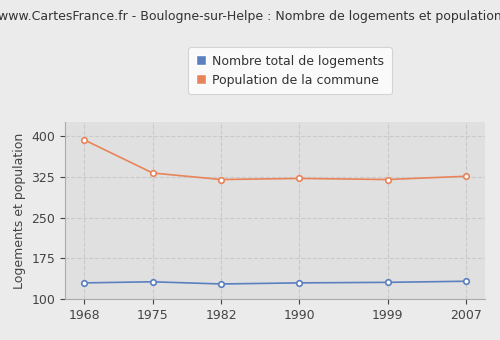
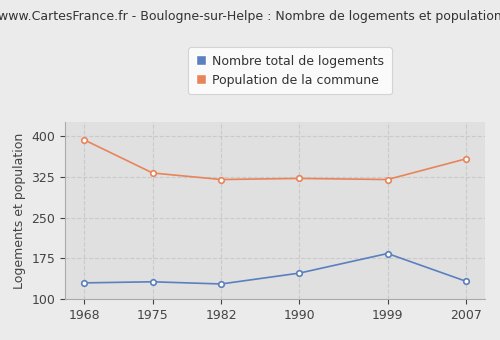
Nombre total de logements/1990: 130 -> 148
Nombre total de logements/1999: 131 -> 184
Population de la commune/2007: 326 -> 358
